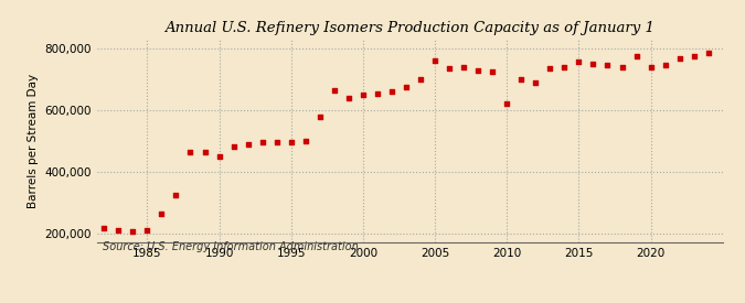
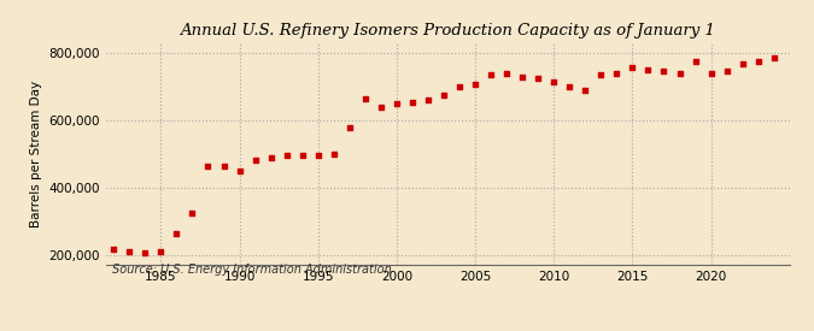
2005: 760,000 -> 707,000
2010: 620,000 -> 715,000
